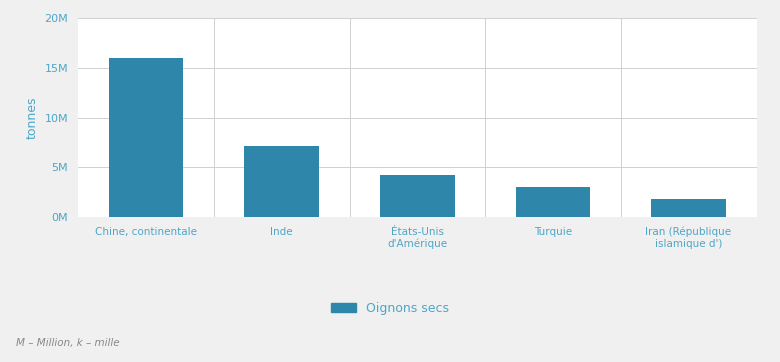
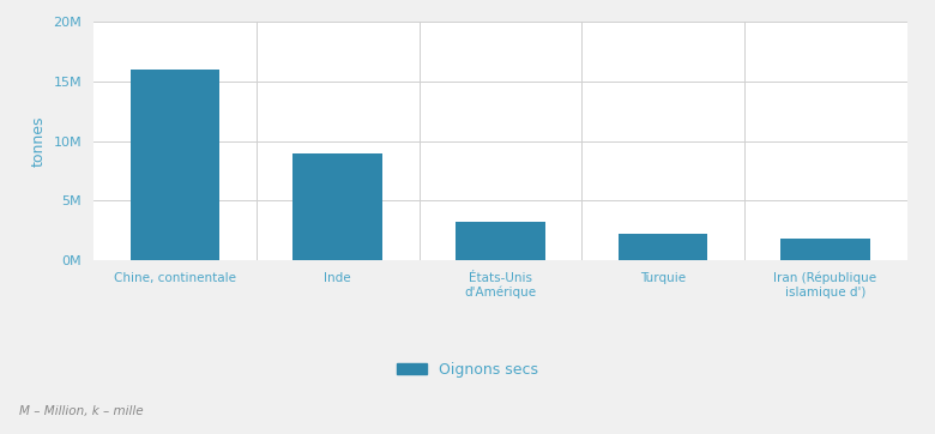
Inde: 7.2M -> 9.0M
États-Unis d'Amérique: 4.2M -> 3.2M
Turquie: 3.0M -> 2.2M
